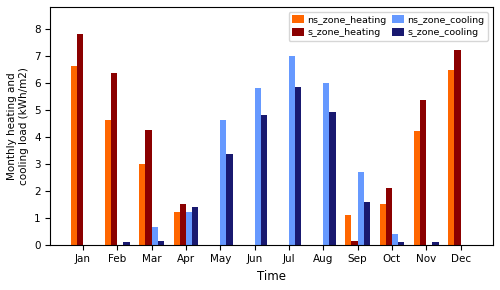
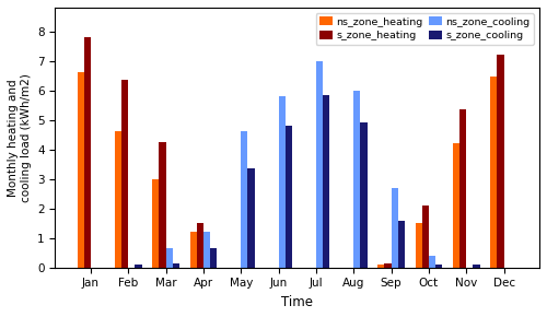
s_zone_cooling/Apr: 1.40 -> 0.65
ns_zone_heating/Sep: 1.10 -> 0.10
